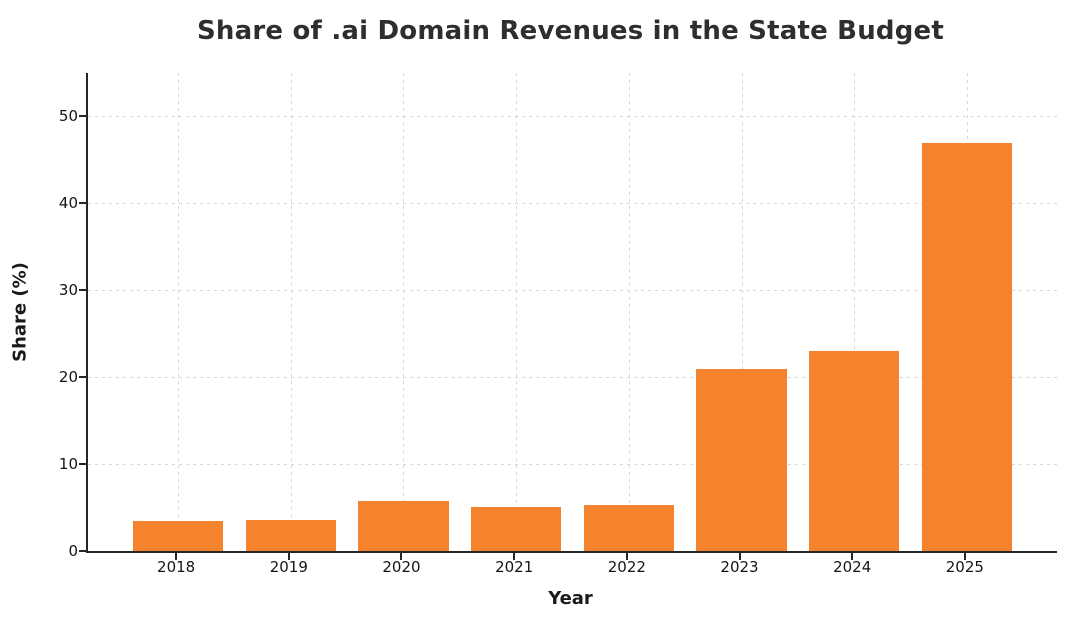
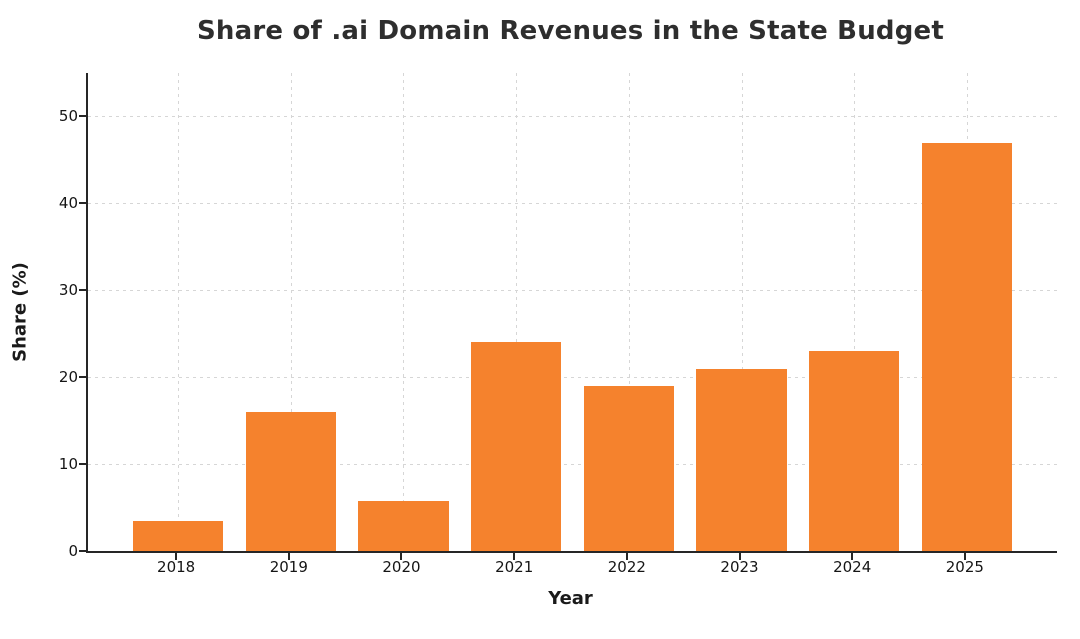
2019: 4 -> 16
2021: 5 -> 24
2022: 5 -> 19
